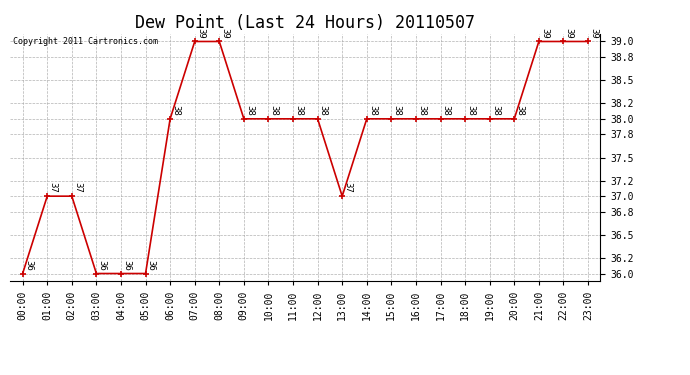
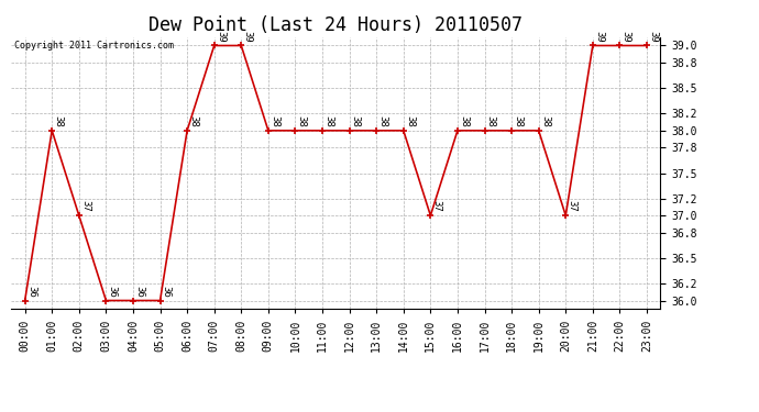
01:00: 37 -> 38
13:00: 37 -> 38
15:00: 38 -> 37
20:00: 38 -> 37
